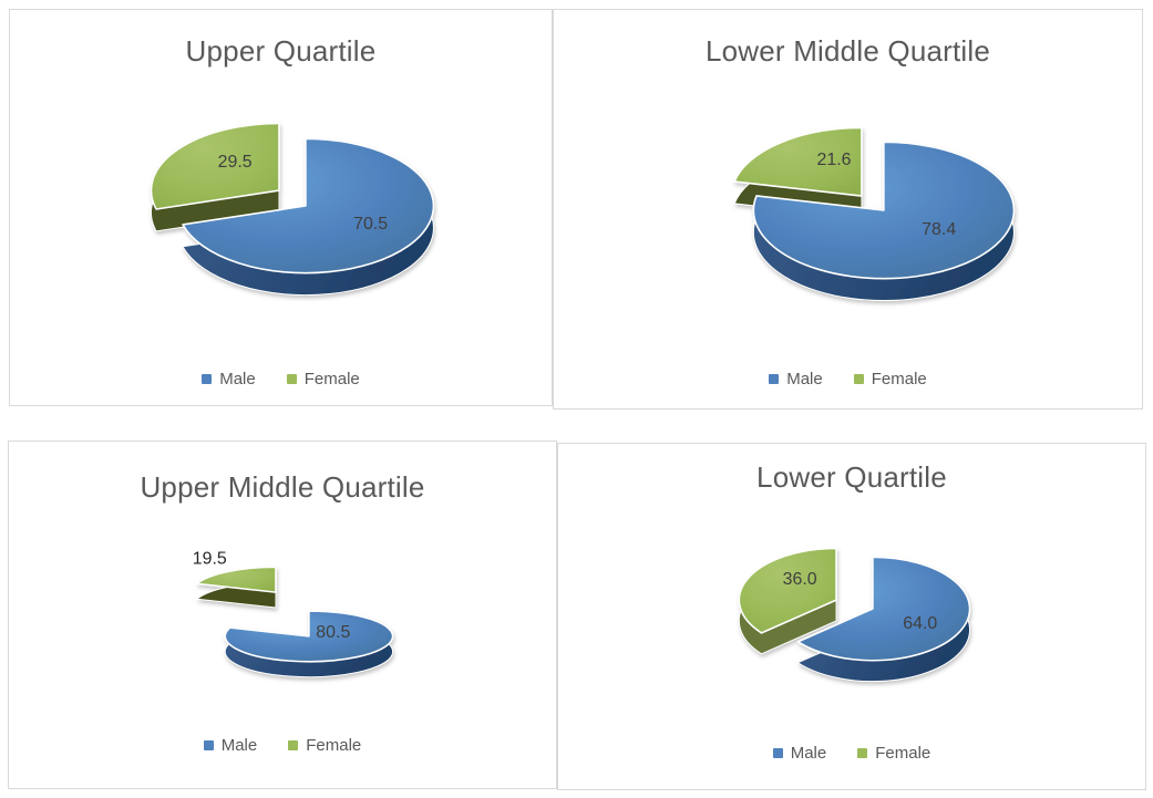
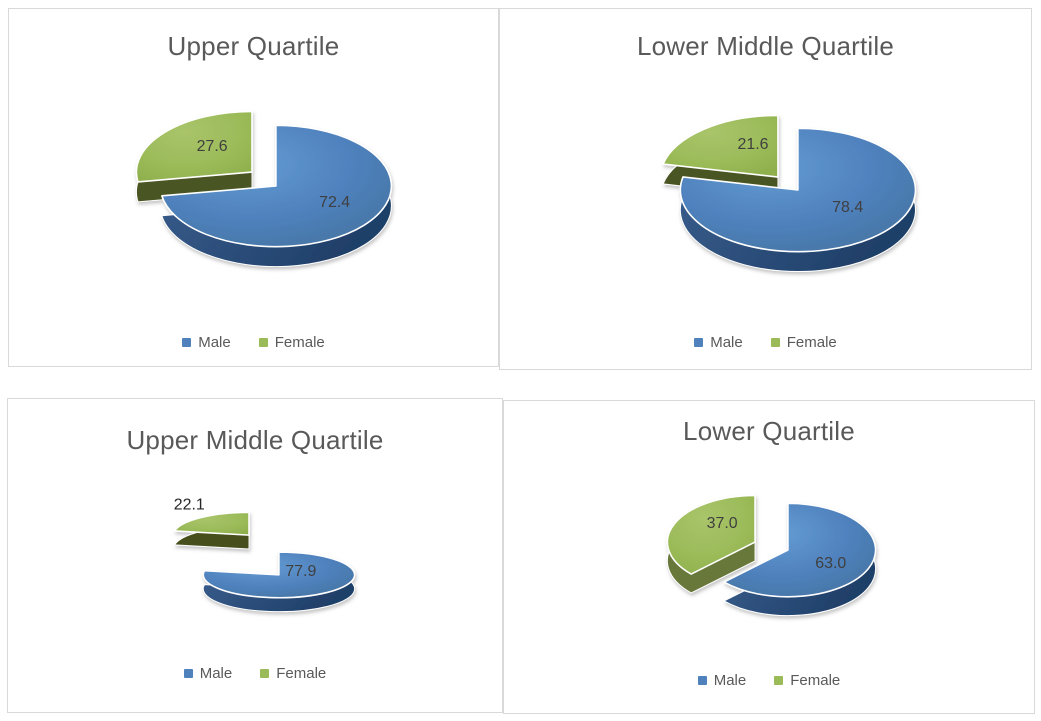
Upper Quartile/Male: 70.5 -> 72.4
Upper Quartile/Female: 29.5 -> 27.6
Upper Middle Quartile/Male: 80.5 -> 77.9
Upper Middle Quartile/Female: 19.5 -> 22.1
Lower Quartile/Male: 64.0 -> 63.0
Lower Quartile/Female: 36.0 -> 37.0
